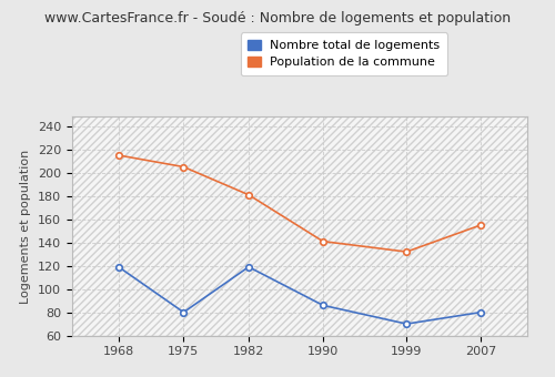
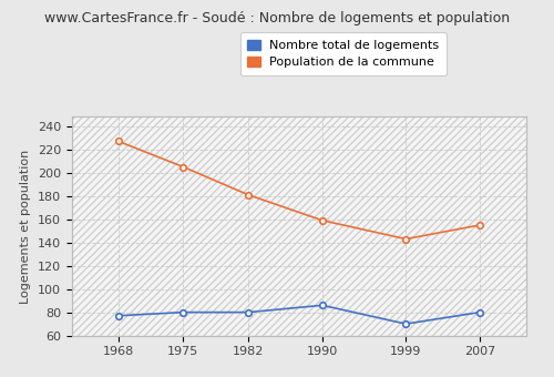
Nombre total de logements/1968: 119 -> 77
Population de la commune/1968: 215 -> 227
Nombre total de logements/1982: 119 -> 80
Population de la commune/1990: 141 -> 159
Population de la commune/1999: 132 -> 143
